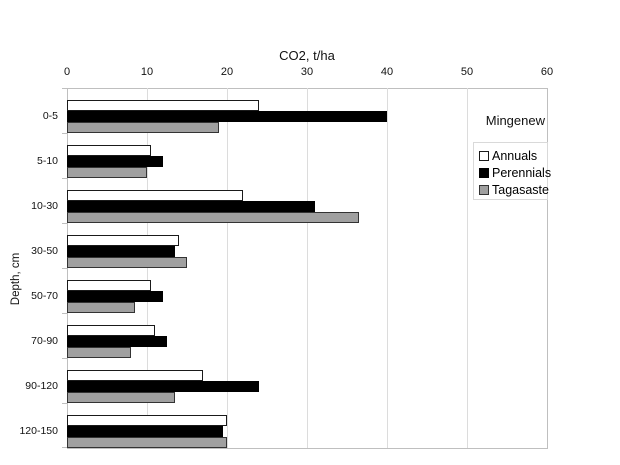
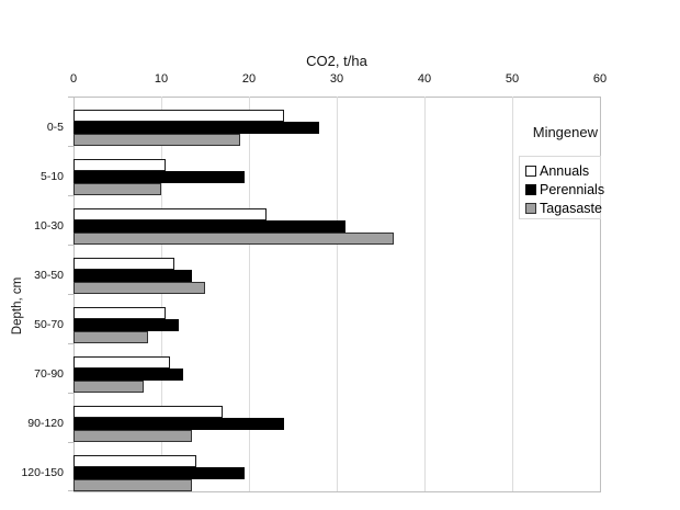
Perennials/0-5: 40 -> 28
Perennials/5-10: 12 -> 20
Annuals/30-50: 14 -> 12
Annuals/120-150: 20 -> 14
Tagasaste/120-150: 20 -> 14
